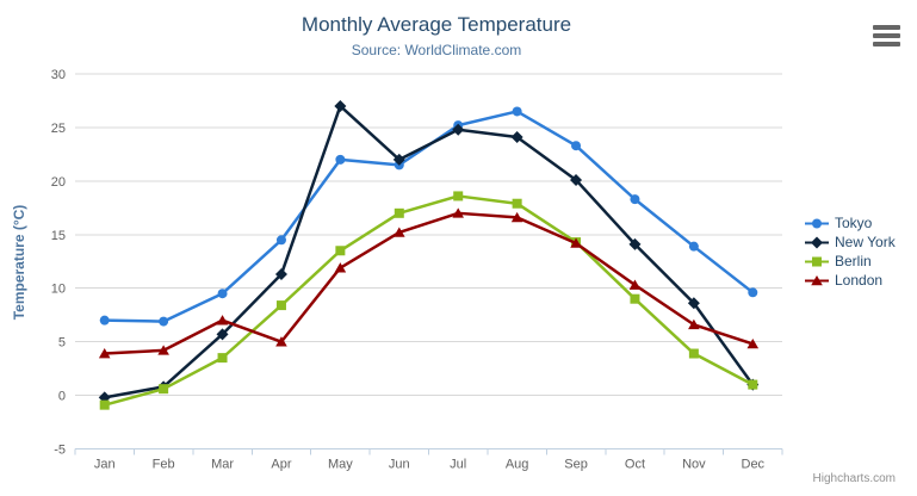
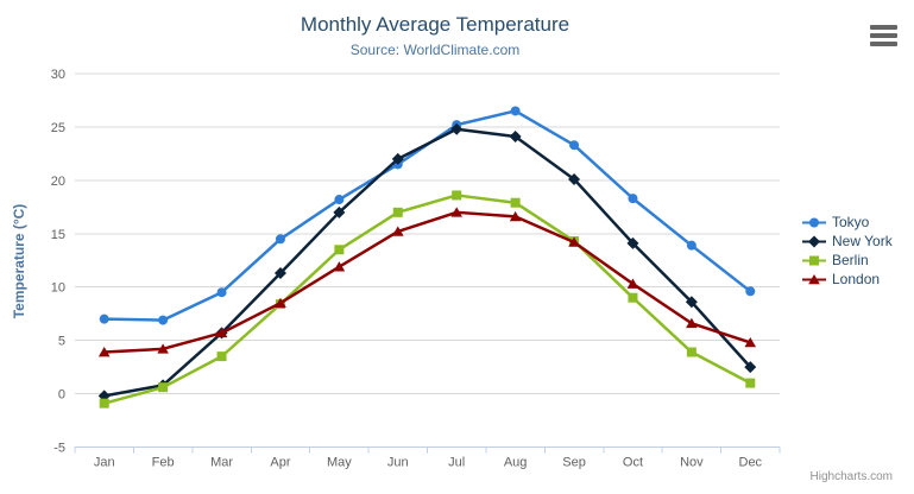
London/Mar: 7 -> 6
London/Apr: 5 -> 8
Tokyo/May: 22 -> 18
New York/May: 27 -> 17
New York/Dec: 1 -> 2
